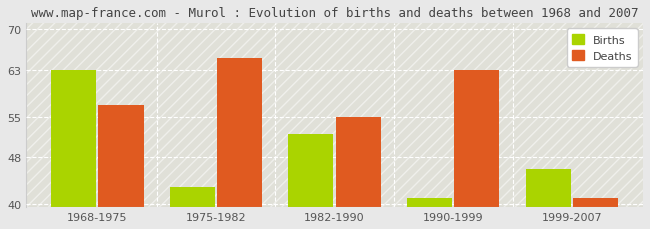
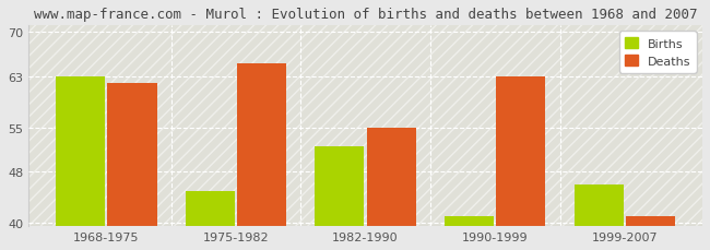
Deaths/1968-1975: 57 -> 62
Births/1975-1982: 43 -> 45
